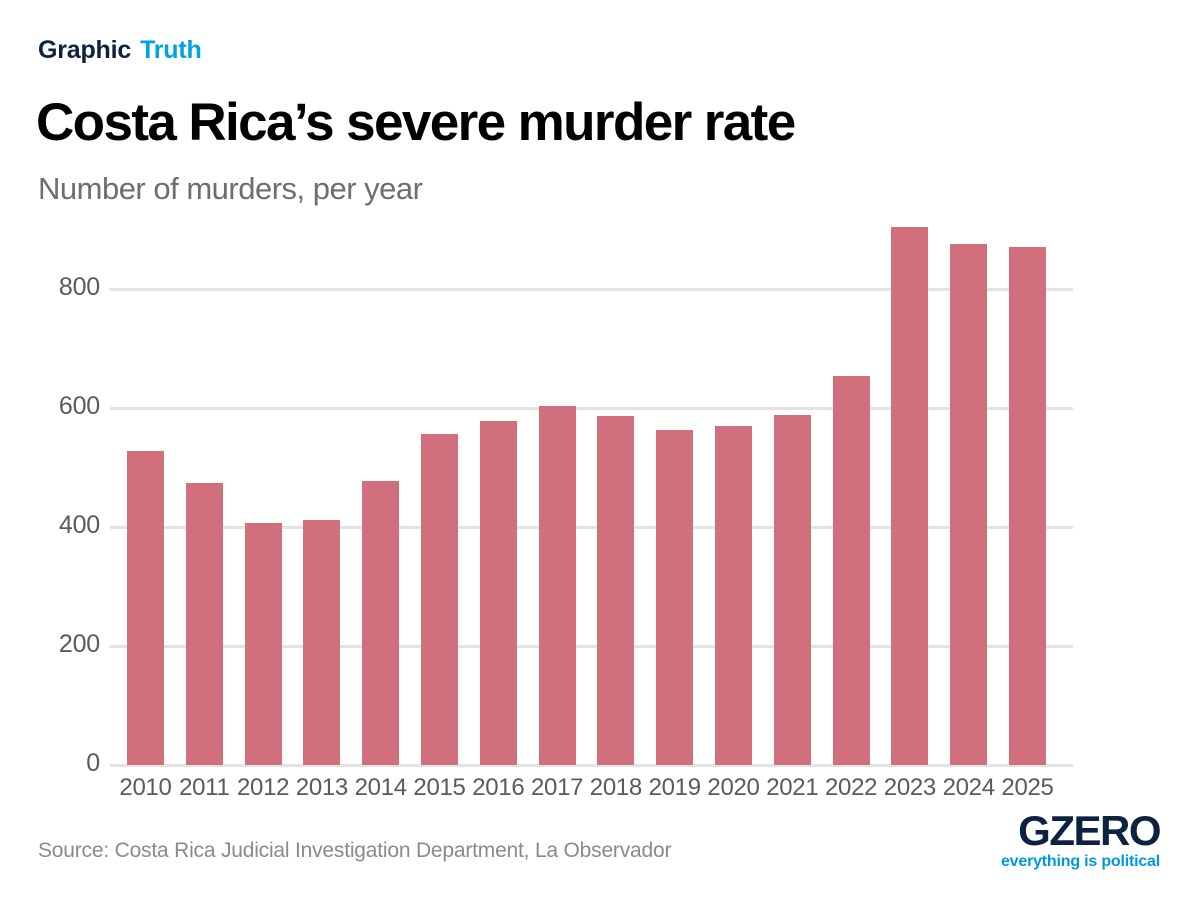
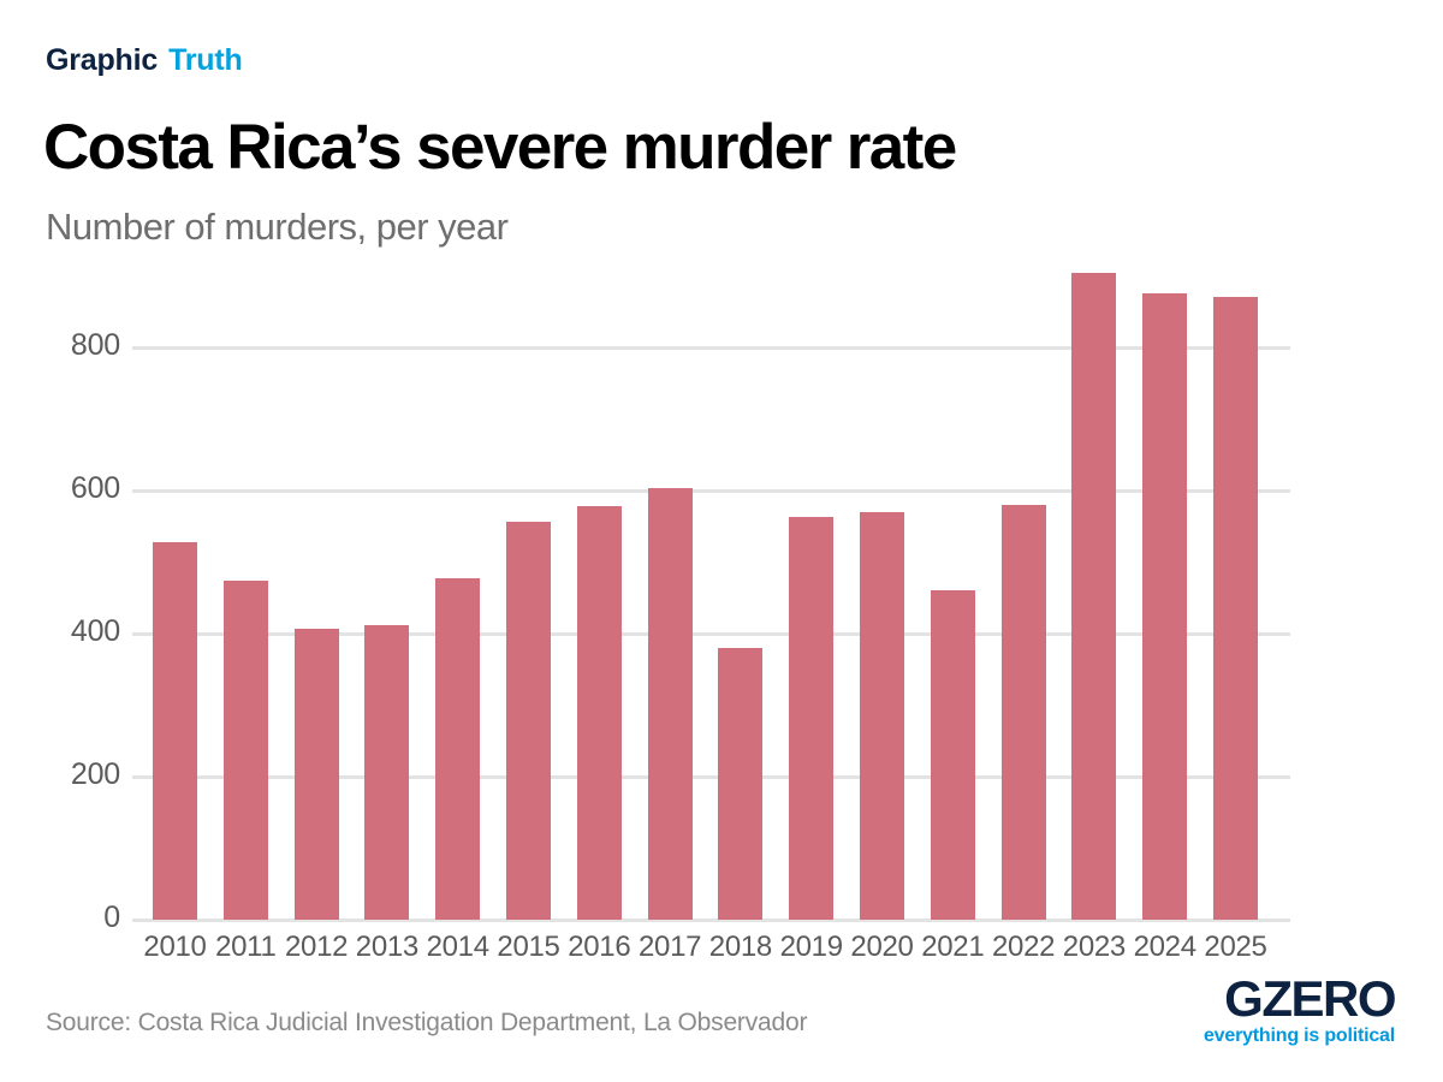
2018: 590 -> 380
2021: 590 -> 460
2022: 650 -> 580
